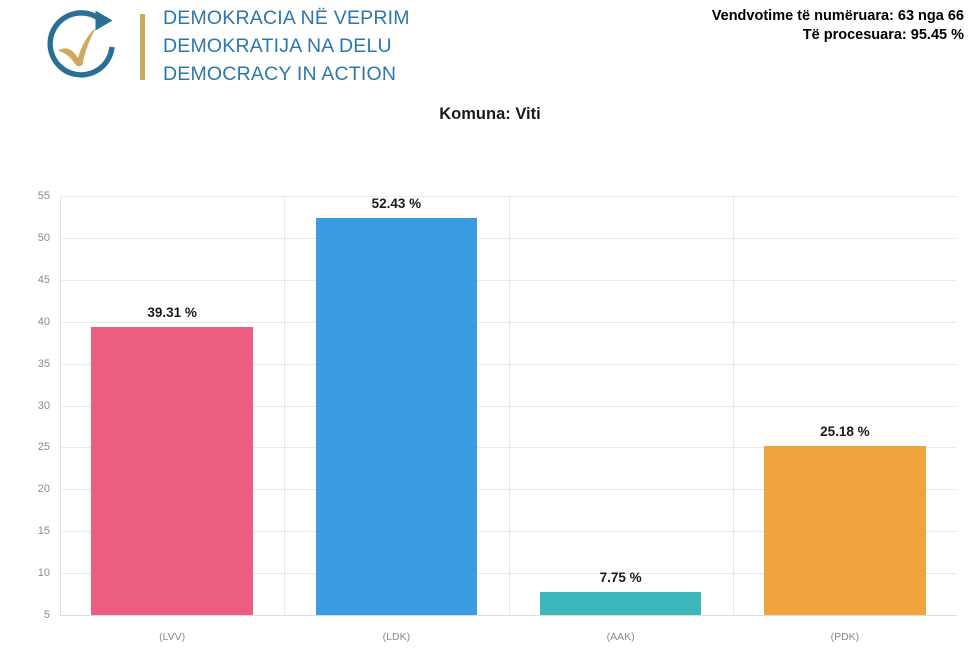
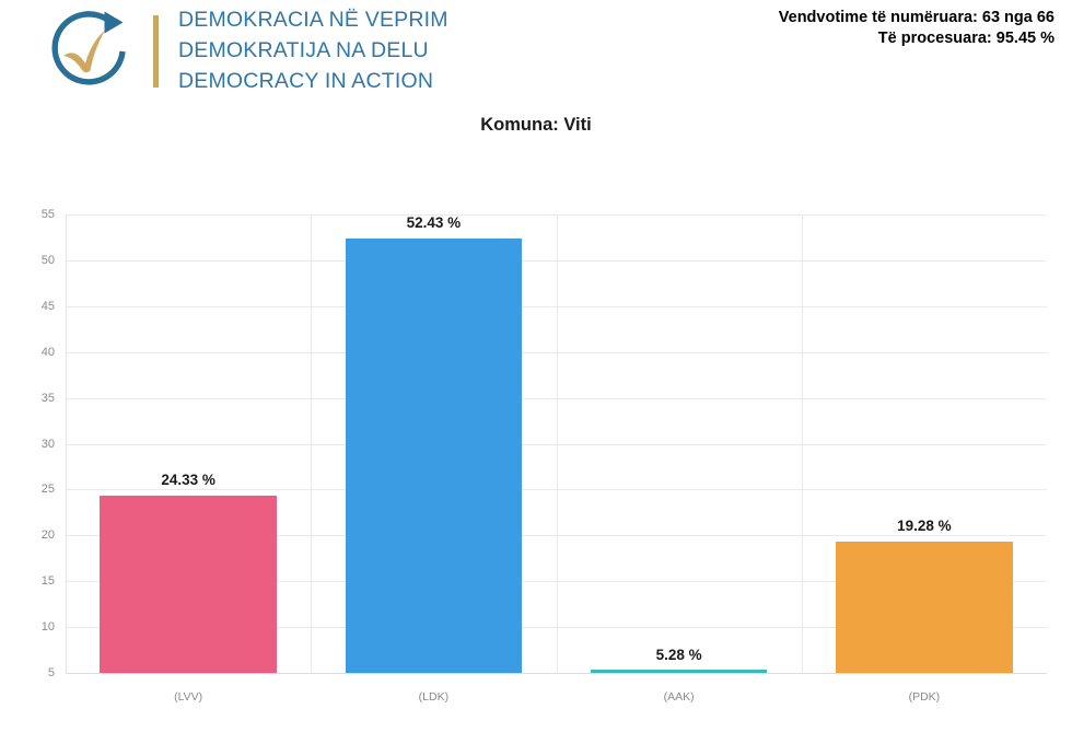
(LVV): 39.31 -> 24.33
(AAK): 7.75 -> 5.28
(PDK): 25.18 -> 19.28
